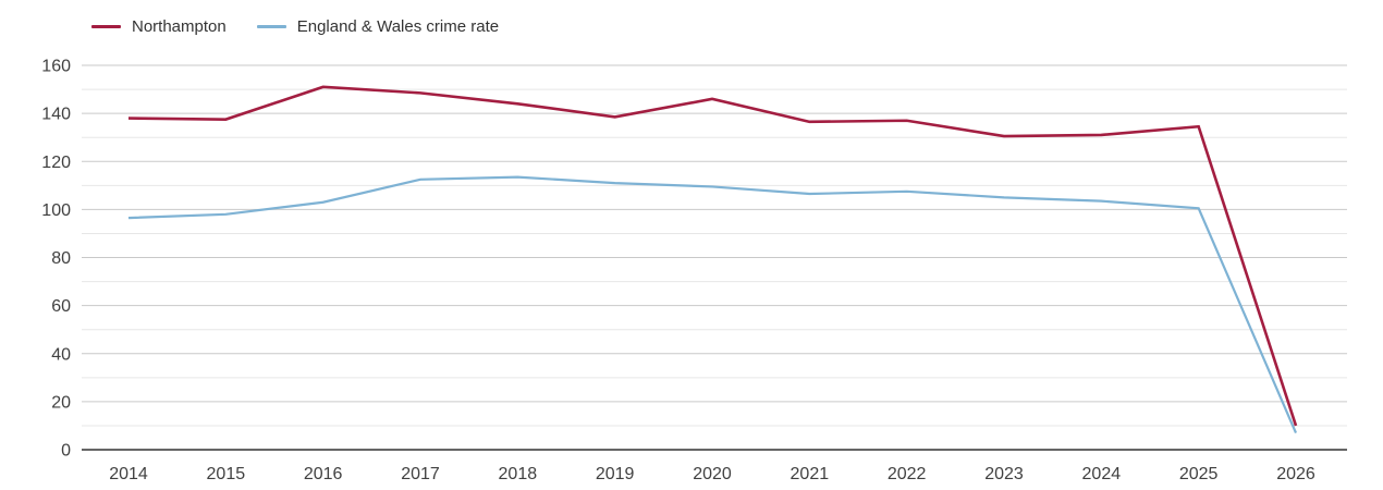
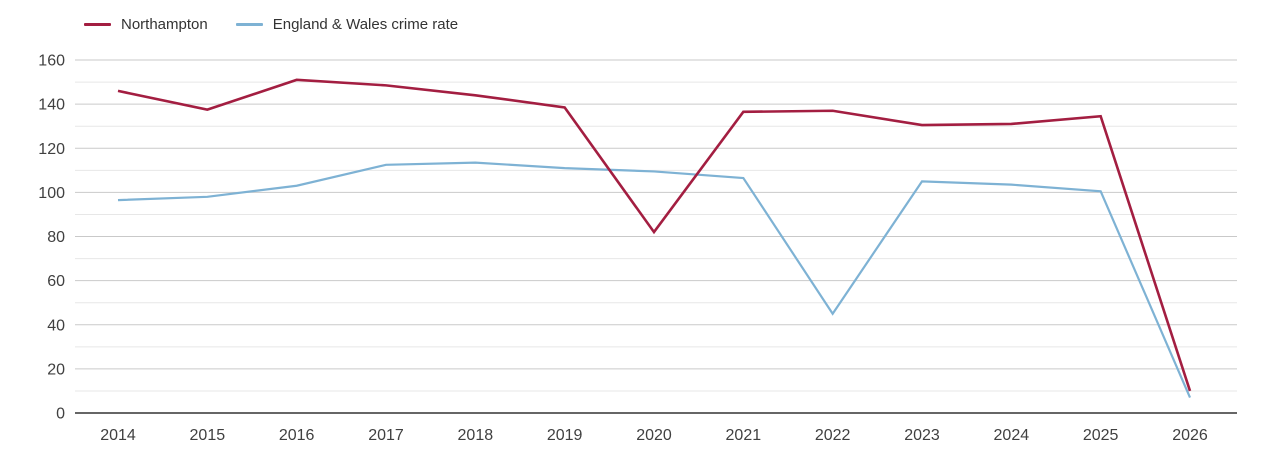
Northampton/2014: 138 -> 146
Northampton/2020: 146 -> 82
England & Wales crime rate/2022: 108 -> 45
